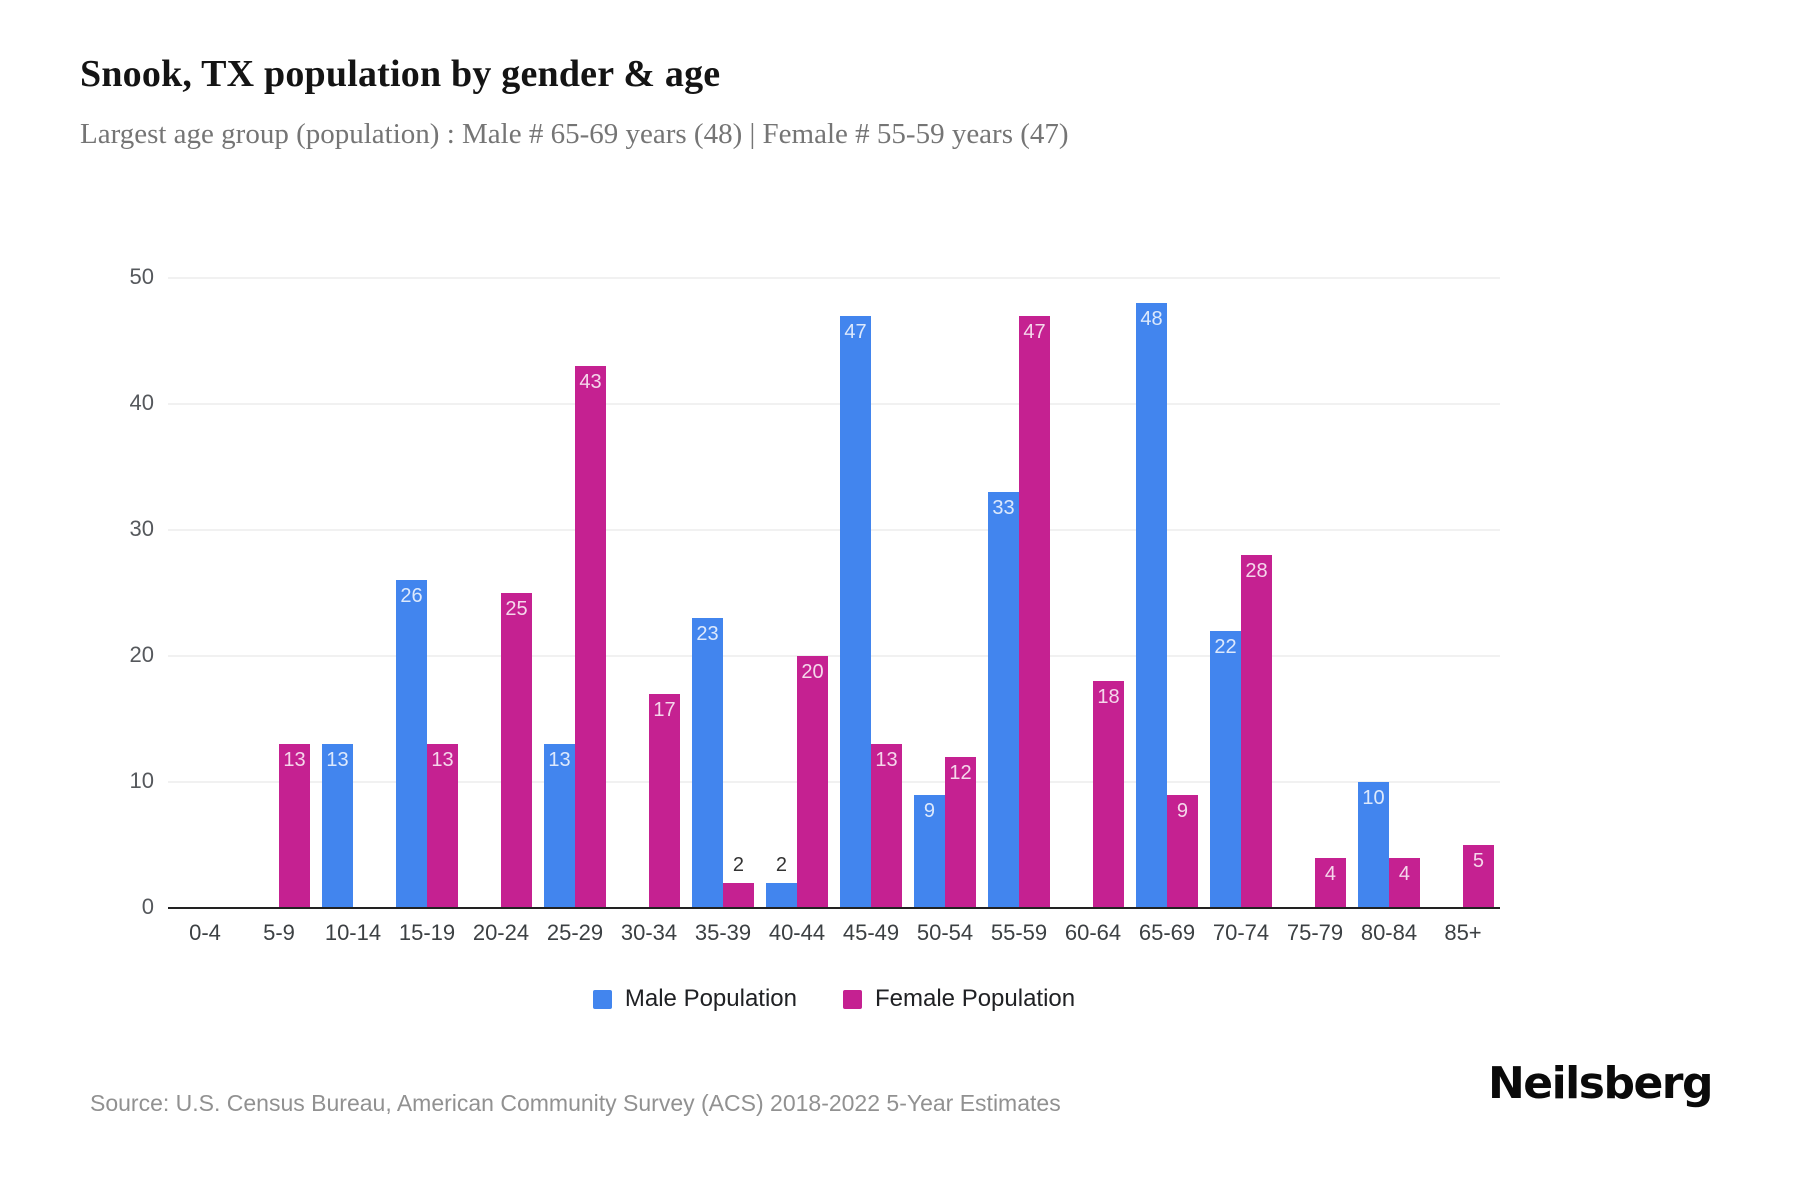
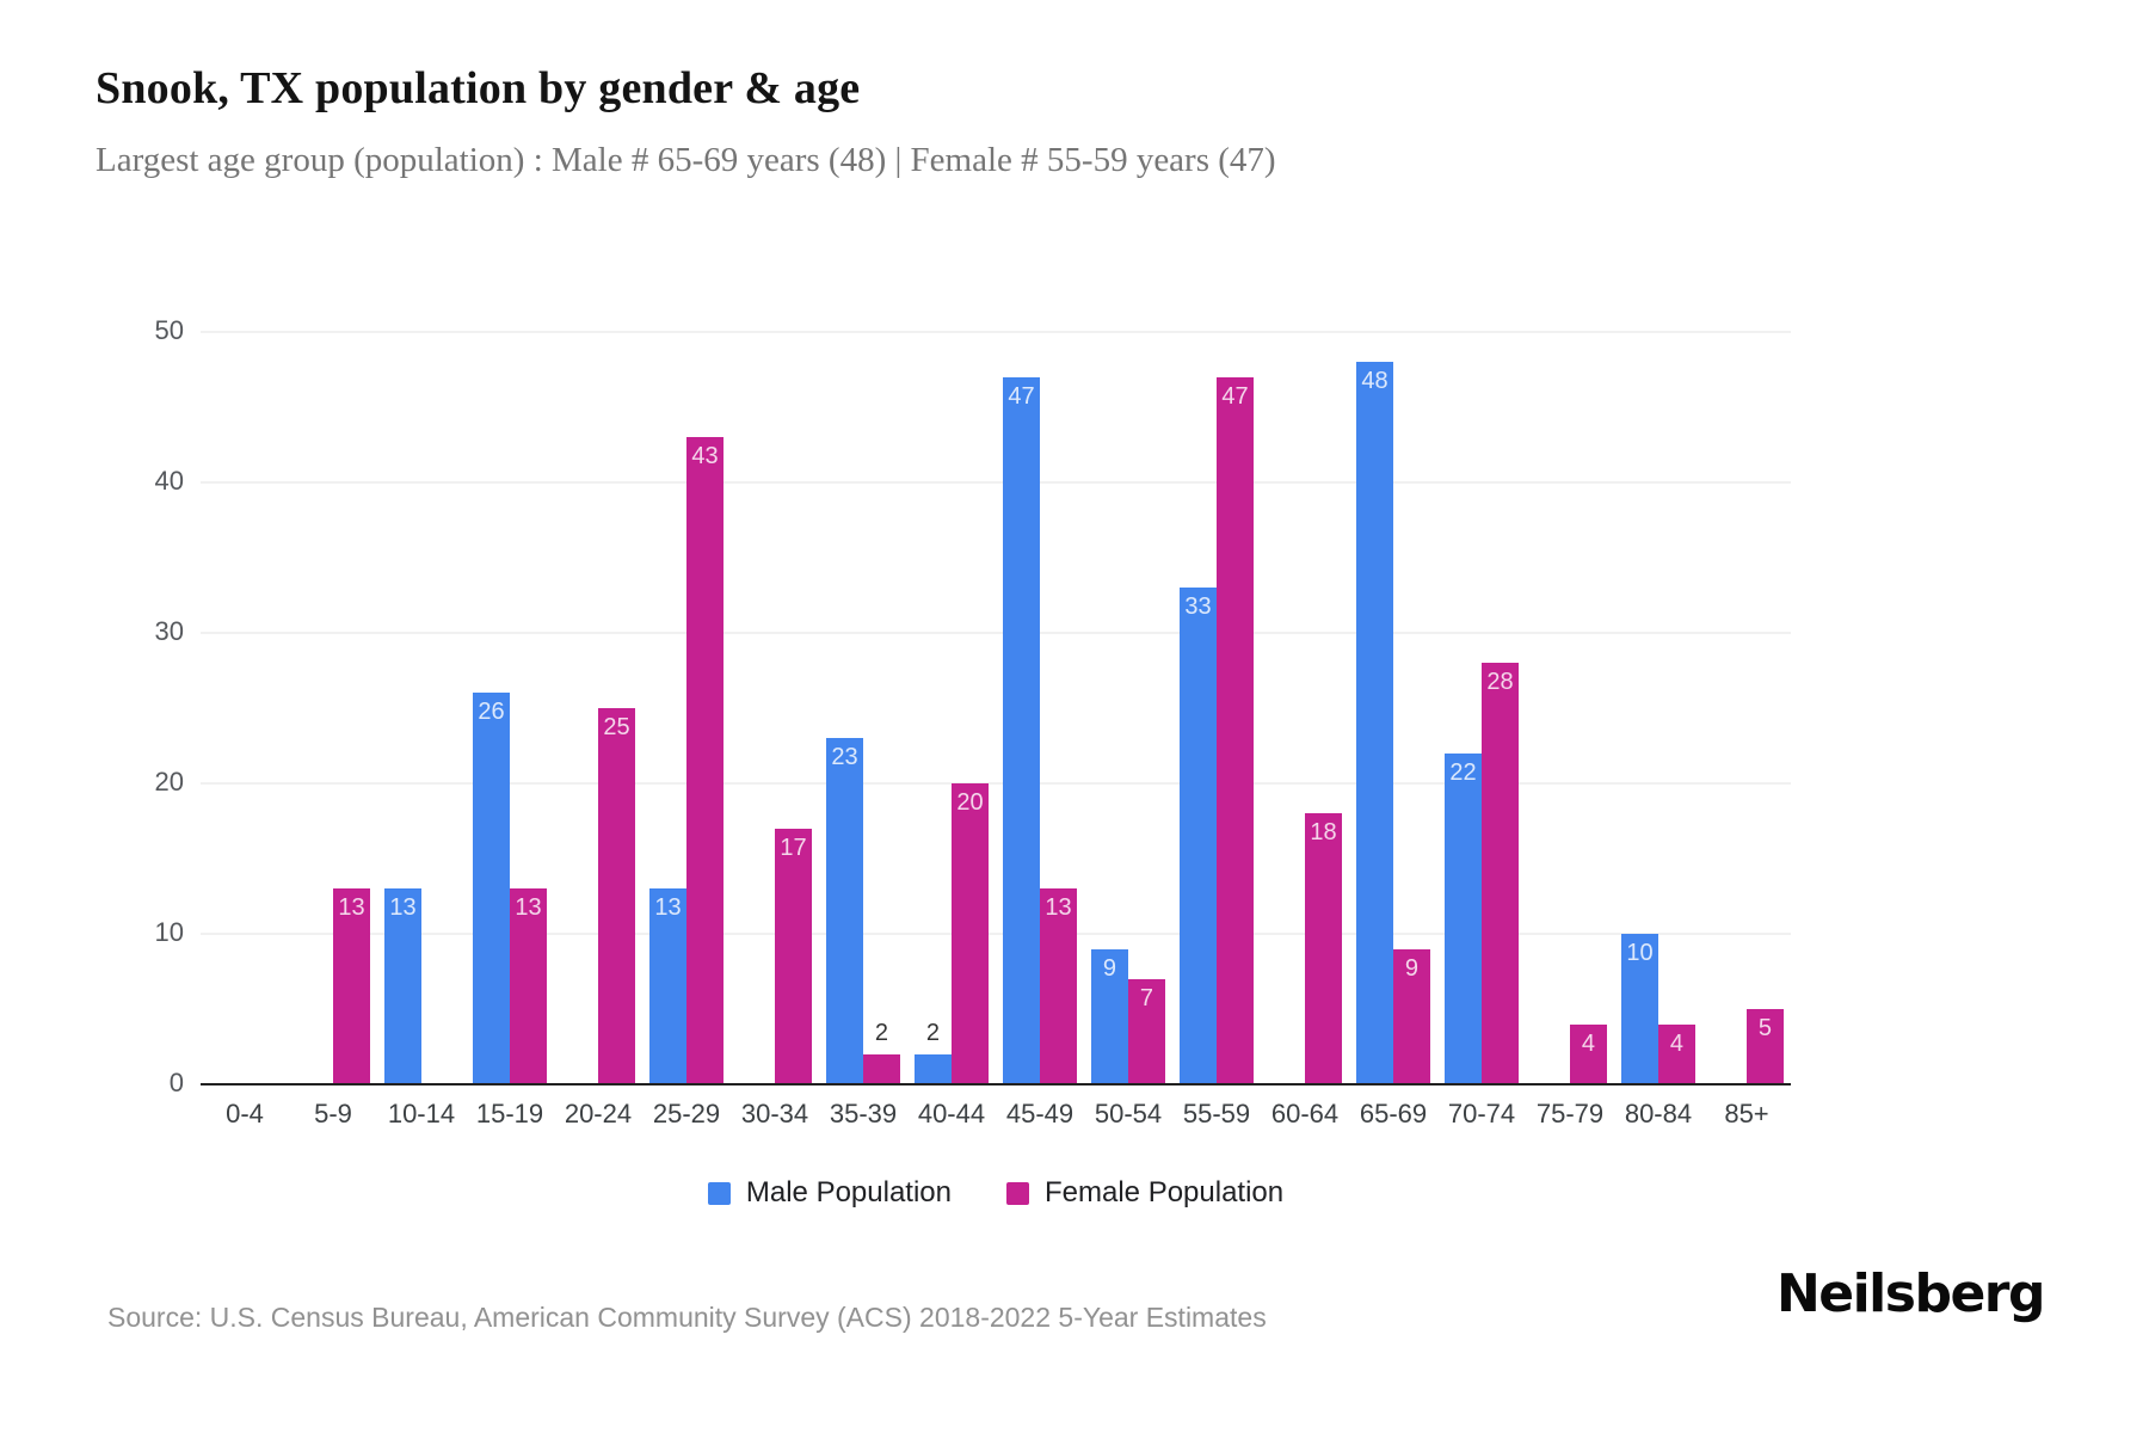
Female Population/50-54: 12 -> 7
